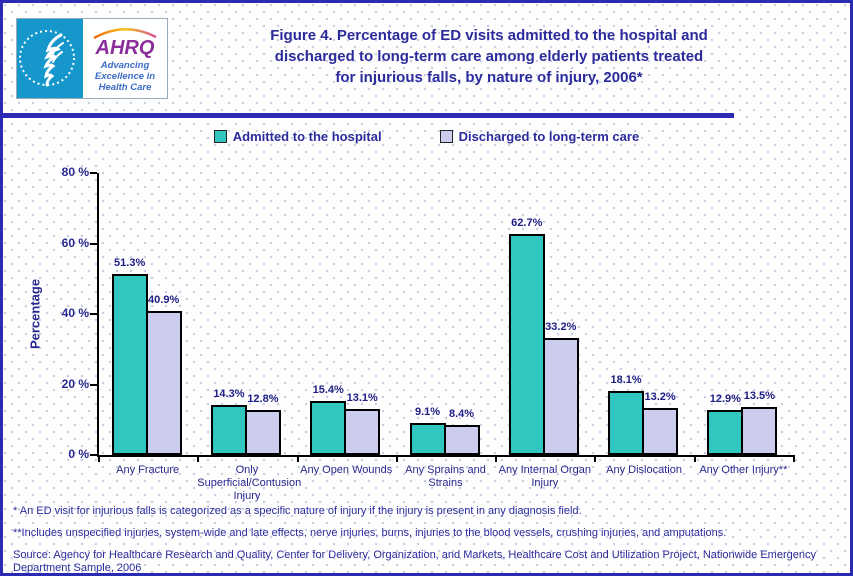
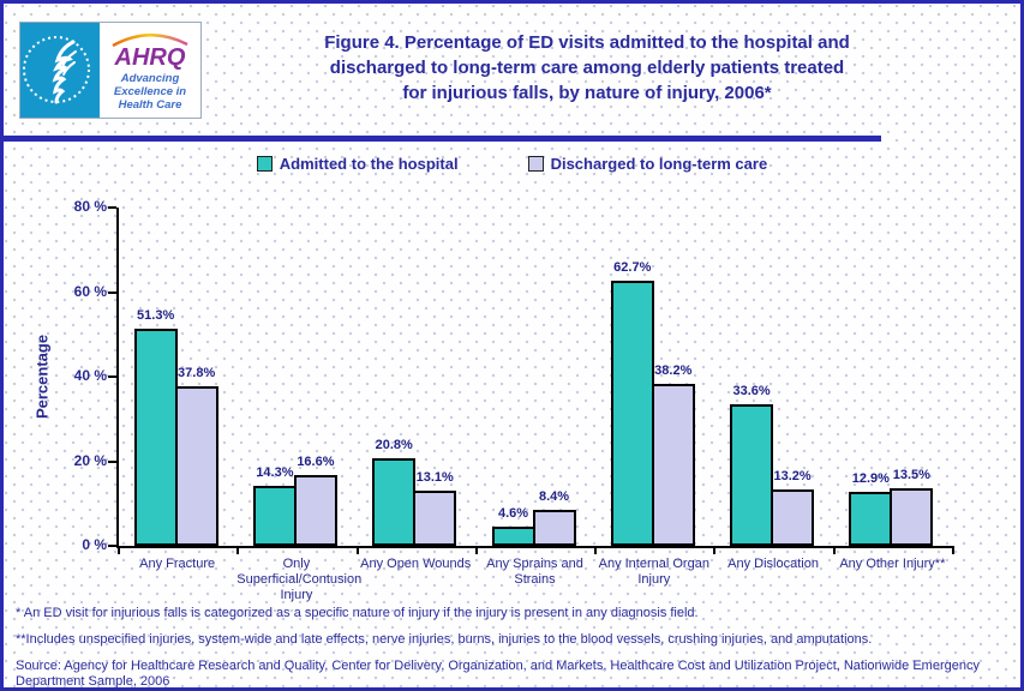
Discharged to long-term care/Any Fracture: 40.9% -> 37.8%
Discharged to long-term care/Only Superficial/Contusion Injury: 12.8% -> 16.6%
Admitted to the hospital/Any Open Wounds: 15.4% -> 20.8%
Admitted to the hospital/Any Sprains and Strains: 9.1% -> 4.6%
Discharged to long-term care/Any Internal Organ Injury: 33.2% -> 38.2%
Admitted to the hospital/Any Dislocation: 18.1% -> 33.6%
